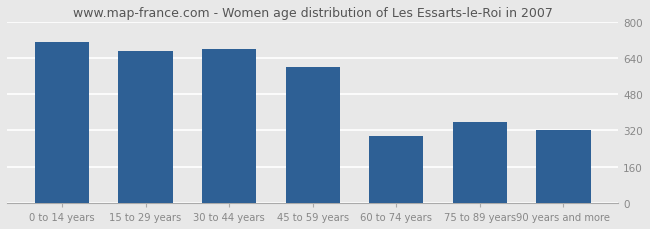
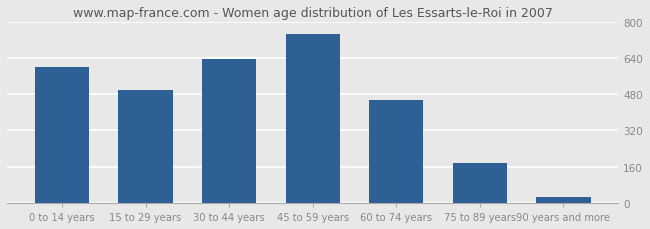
0 to 14 years: 710 -> 600
15 to 29 years: 670 -> 497
30 to 44 years: 680 -> 635
45 to 59 years: 600 -> 747
60 to 74 years: 295 -> 453
75 to 89 years: 355 -> 178
90 years and more: 320 -> 28
